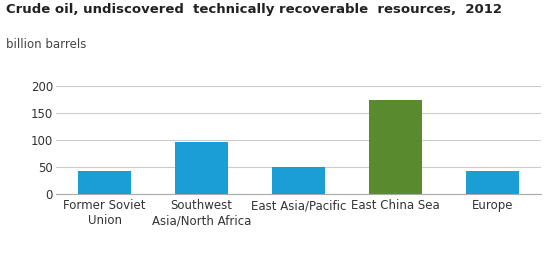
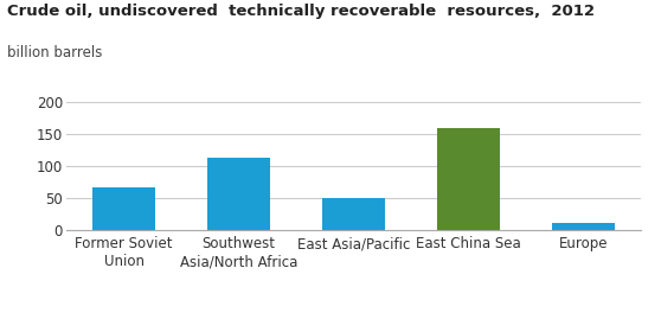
Former Soviet Union: 42 -> 66
Southwest Asia/North Africa: 96 -> 112
East China Sea: 174 -> 160
Europe: 42 -> 10
